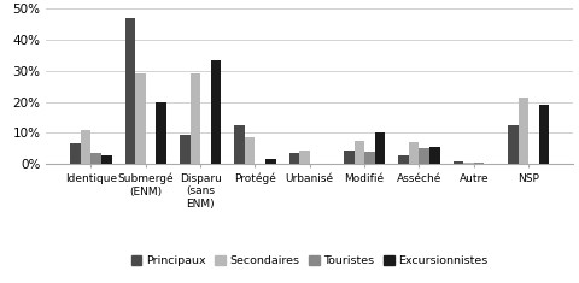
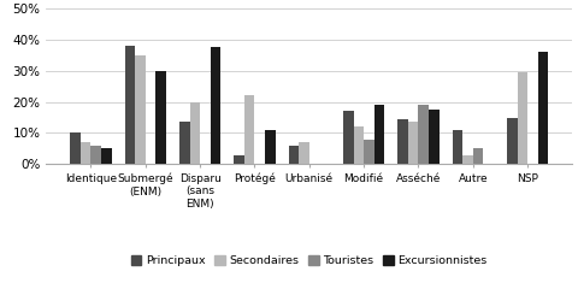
Principaux/Identique: 6.5% -> 10.0%
Secondaires/Identique: 11.0% -> 7.0%
Touristes/Identique: 3.5% -> 6.0%
Excursionnistes/Identique: 3.0% -> 5.0%
Principaux/Submergé (ENM): 47.0% -> 38.0%
Secondaires/Submergé (ENM): 29.0% -> 35.0%
Excursionnistes/Submergé (ENM): 20.0% -> 30.0%
Principaux/Disparu (sans ENM): 9.5% -> 13.5%
Secondaires/Disparu (sans ENM): 29.0% -> 20.0%
Excursionnistes/Disparu (sans ENM): 33.5% -> 37.5%
Principaux/Protégé: 12.5% -> 3.0%
Secondaires/Protégé: 8.5% -> 22.0%
Excursionnistes/Protégé: 1.5% -> 11.0%
Principaux/Urbanisé: 3.5% -> 6.0%
Secondaires/Urbanisé: 4.5% -> 7.0%
Principaux/Modifié: 4.5% -> 17.0%
Secondaires/Modifié: 7.5% -> 12.0%
Touristes/Modifié: 4.0% -> 8.0%
Excursionnistes/Modifié: 10.0% -> 19.0%
Principaux/Asséché: 3.0% -> 14.5%
Secondaires/Asséché: 7.0% -> 13.5%
Touristes/Asséché: 5.0% -> 19.0%
Excursionnistes/Asséché: 5.5% -> 17.5%
Principaux/Autre: 1.0% -> 11.0%
Secondaires/Autre: 0.5% -> 3.0%
Touristes/Autre: 0.5% -> 5.0%
Principaux/NSP: 12.5% -> 15.0%
Secondaires/NSP: 21.5% -> 29.5%
Excursionnistes/NSP: 19.0% -> 36.0%
